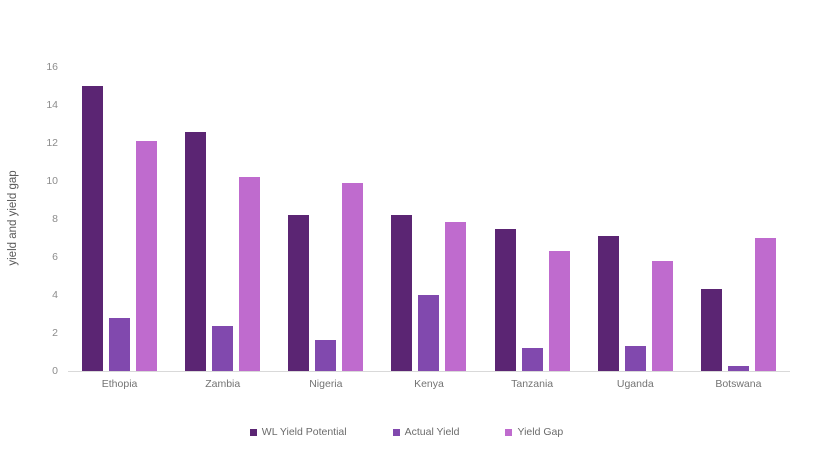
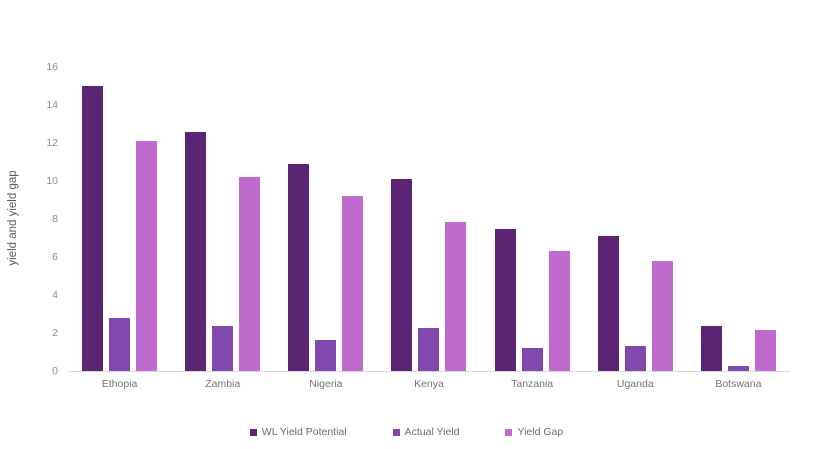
WL Yield Potential/Nigeria: 8.2 -> 10.9
Yield Gap/Nigeria: 9.9 -> 9.2
WL Yield Potential/Kenya: 8.2 -> 10.1
Actual Yield/Kenya: 4.0 -> 2.2
WL Yield Potential/Botswana: 4.3 -> 2.4
Yield Gap/Botswana: 7.0 -> 2.1
